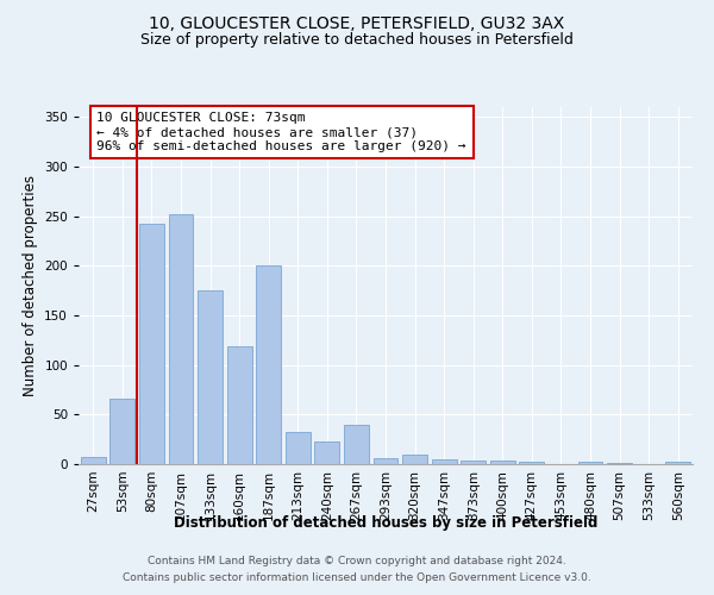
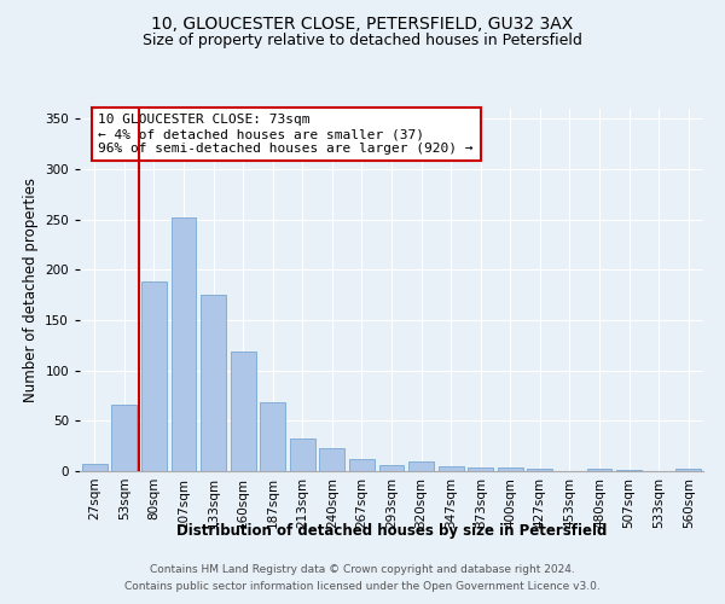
80sqm: 242 -> 188
187sqm: 200 -> 68
267sqm: 40 -> 12
